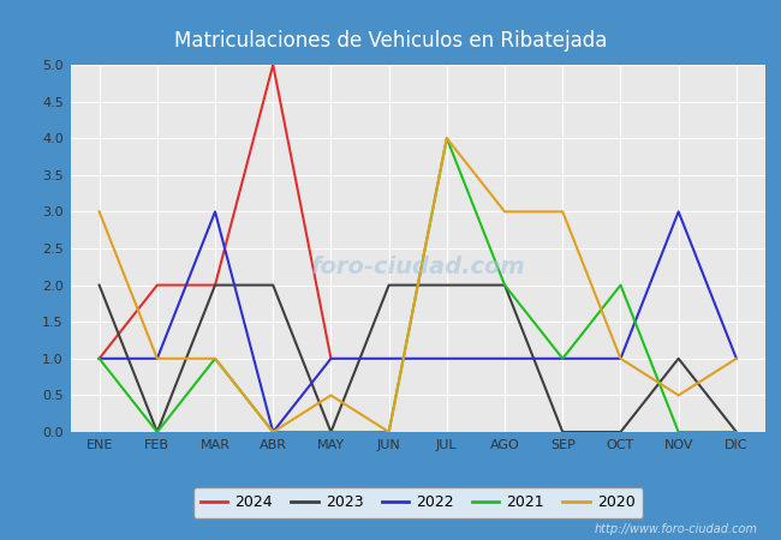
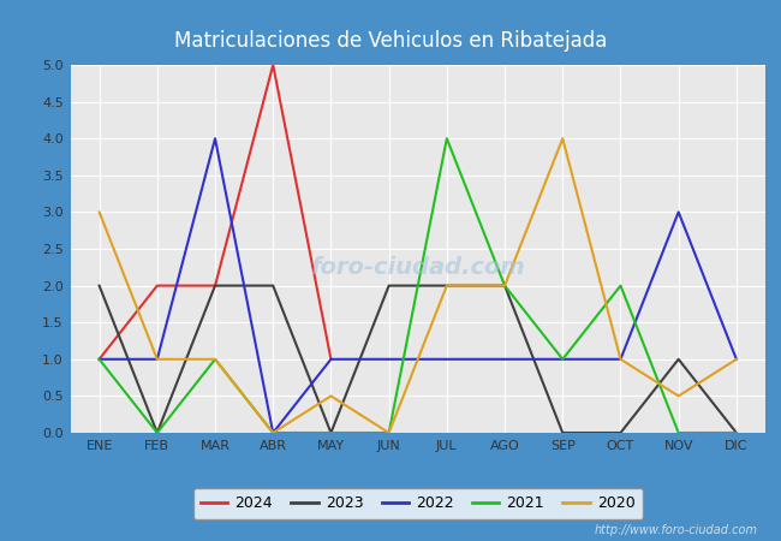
2022/MAR: 3 -> 4
2020/JUL: 4.0 -> 2.0
2020/AGO: 3.0 -> 2.0
2020/SEP: 3.0 -> 4.0
